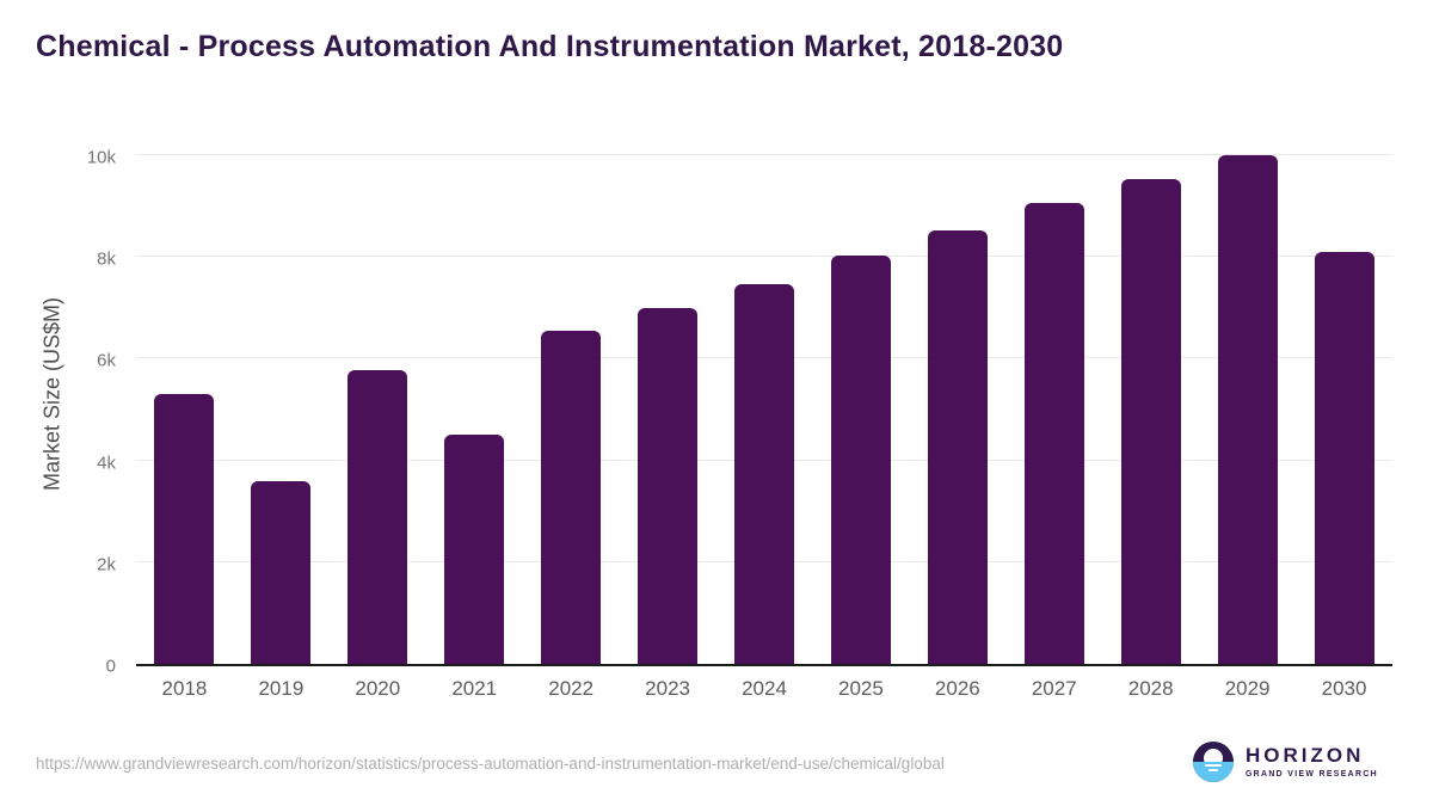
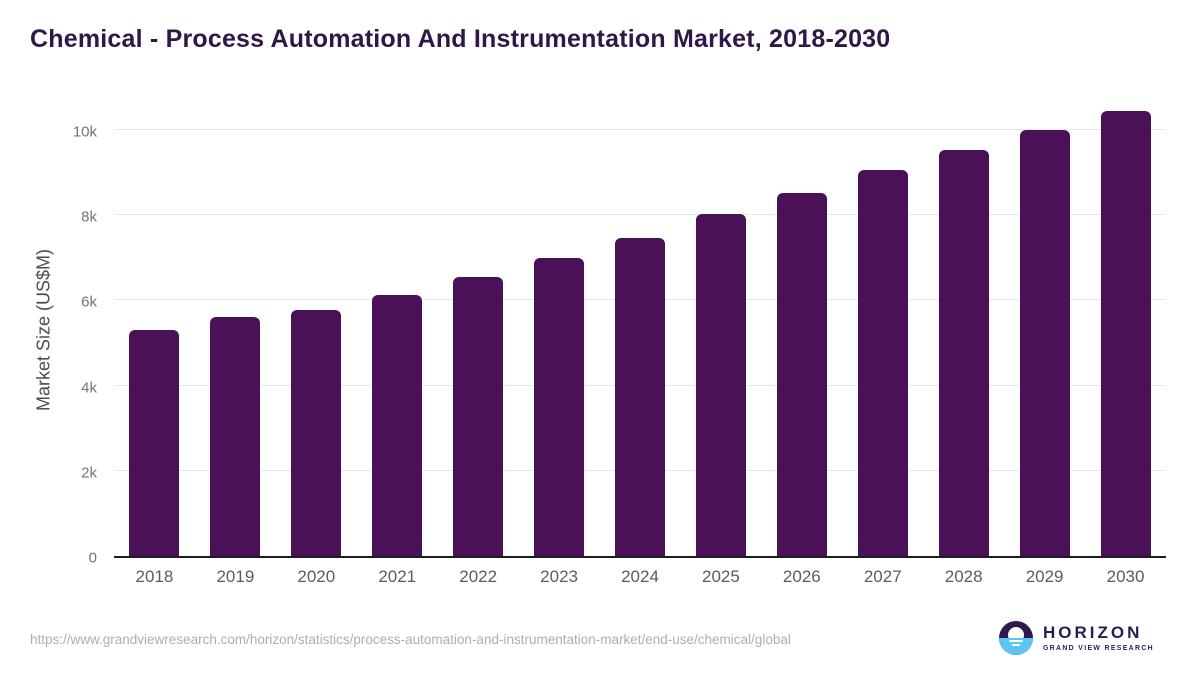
2019: 3.6k -> 5.6k
2021: 4.5k -> 6.1k
2030: 8.1k -> 10.4k
